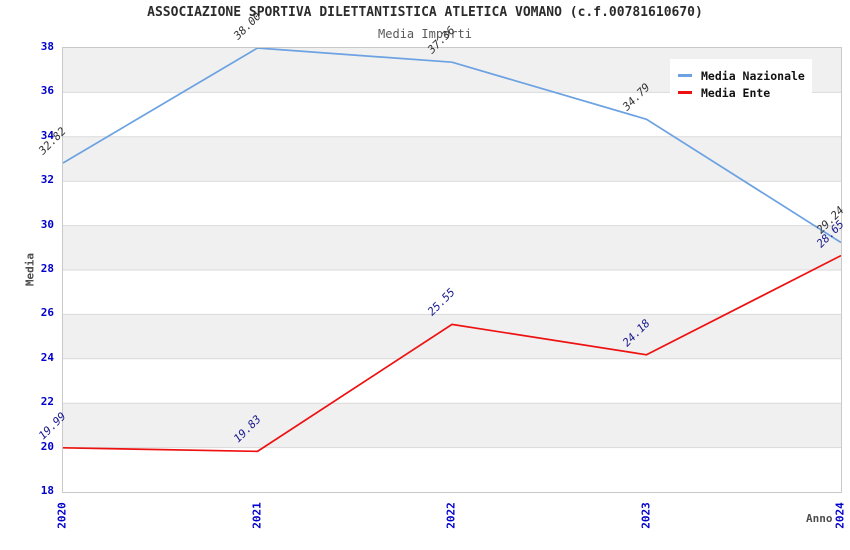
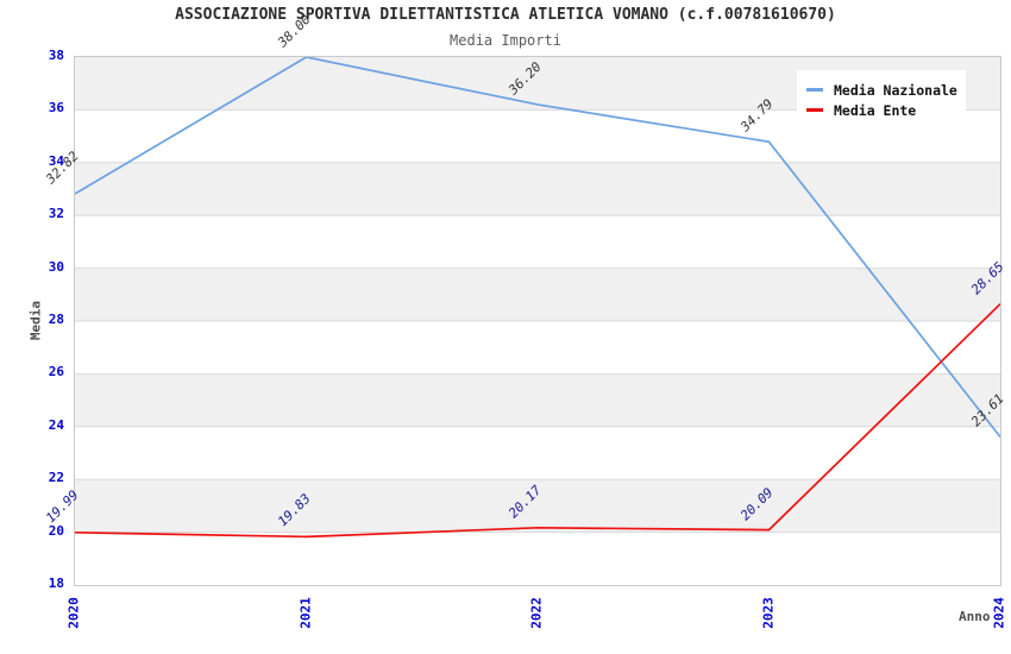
Media Nazionale/2022: 37.36 -> 36.20
Media Ente/2022: 25.55 -> 20.17
Media Ente/2023: 24.18 -> 20.09
Media Nazionale/2024: 29.24 -> 23.61
